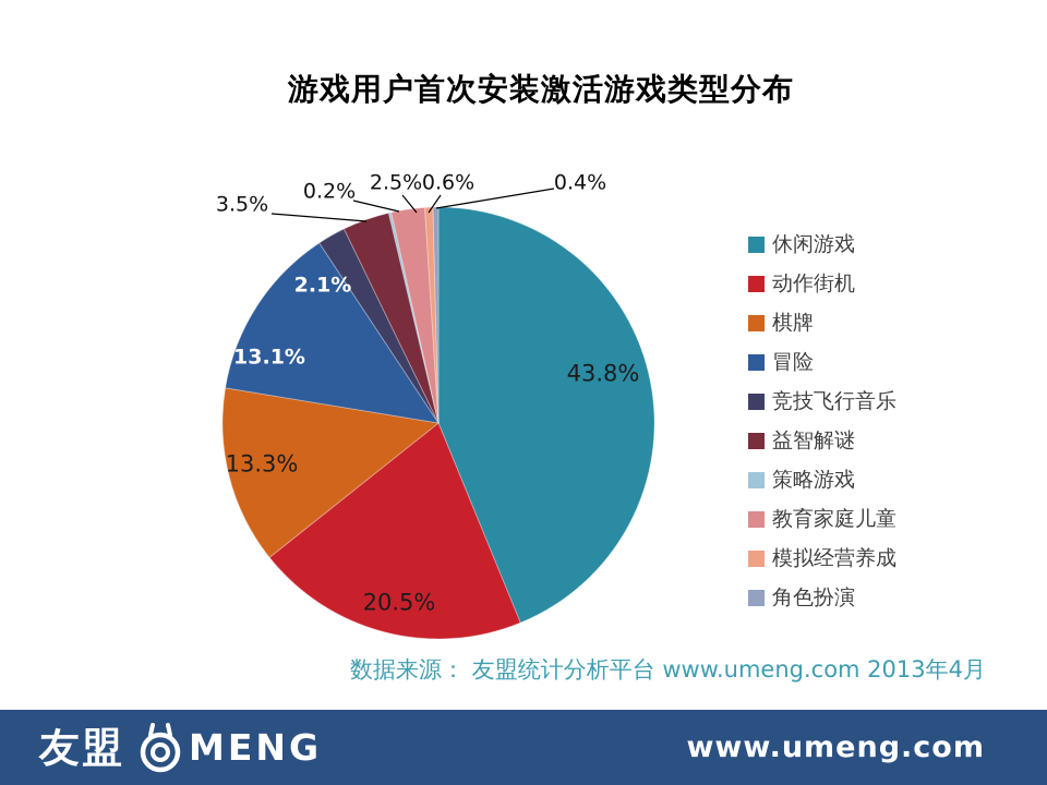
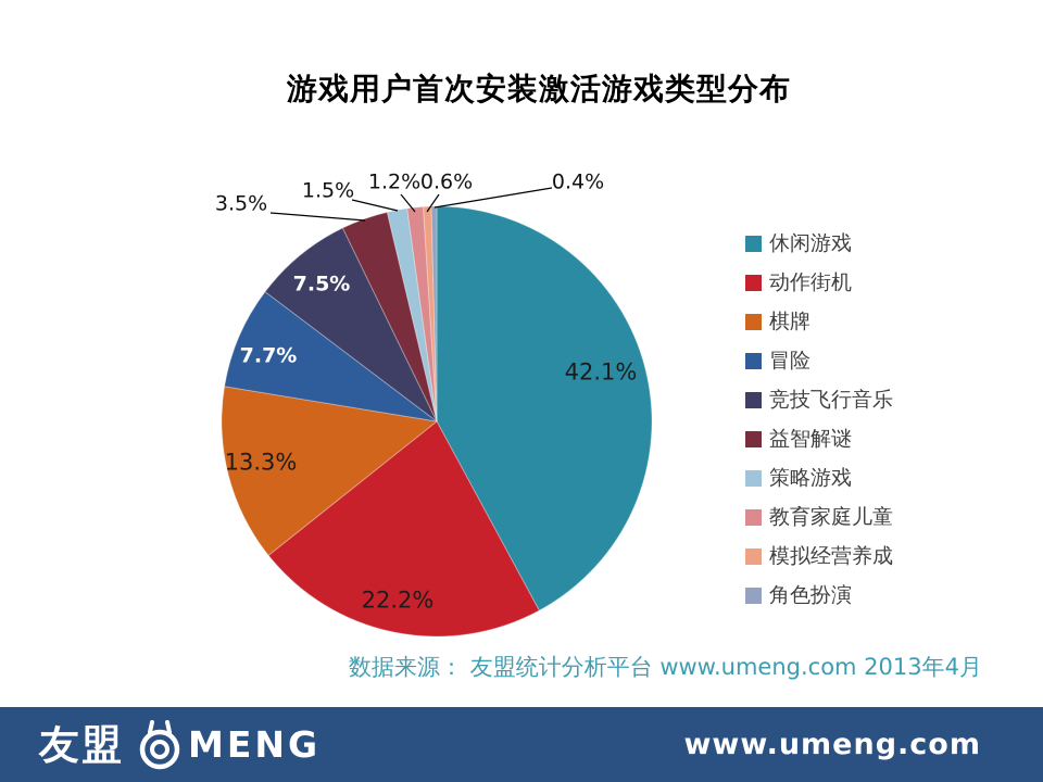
休闲游戏: 43.8% -> 42.1%
动作街机: 20.5% -> 22.2%
冒险: 13.1% -> 7.7%
竞技飞行音乐: 2.1% -> 7.5%
策略游戏: 0.2% -> 1.5%
教育家庭儿童: 2.5% -> 1.2%
